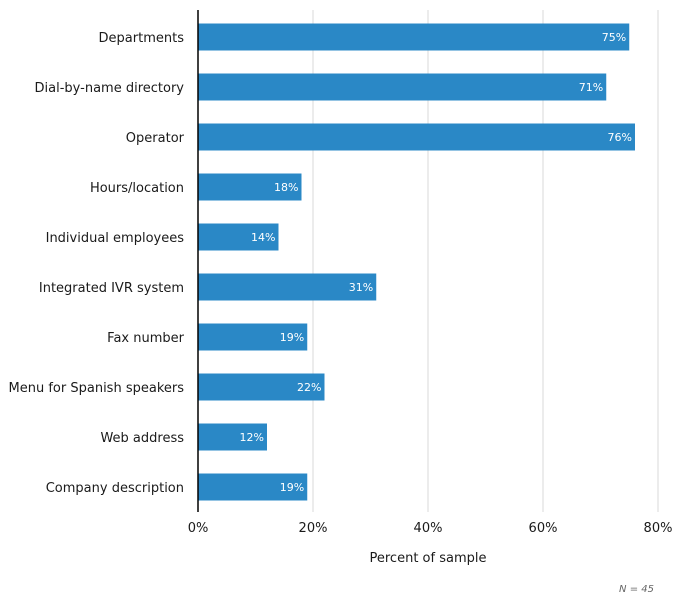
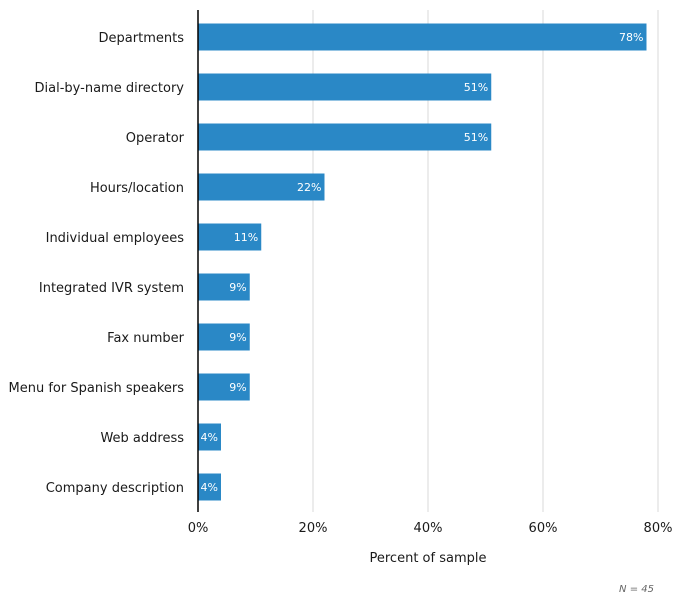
Departments: 75% -> 78%
Dial-by-name directory: 71% -> 51%
Operator: 76% -> 51%
Hours/location: 18% -> 22%
Individual employees: 14% -> 11%
Integrated IVR system: 31% -> 9%
Fax number: 19% -> 9%
Menu for Spanish speakers: 22% -> 9%
Web address: 12% -> 4%
Company description: 19% -> 4%
